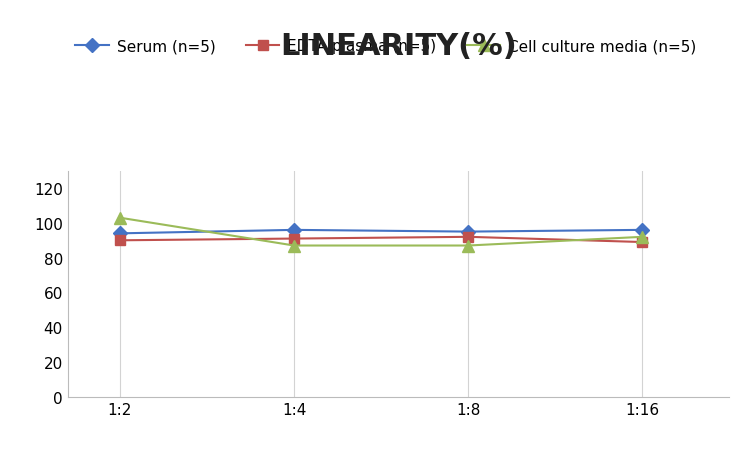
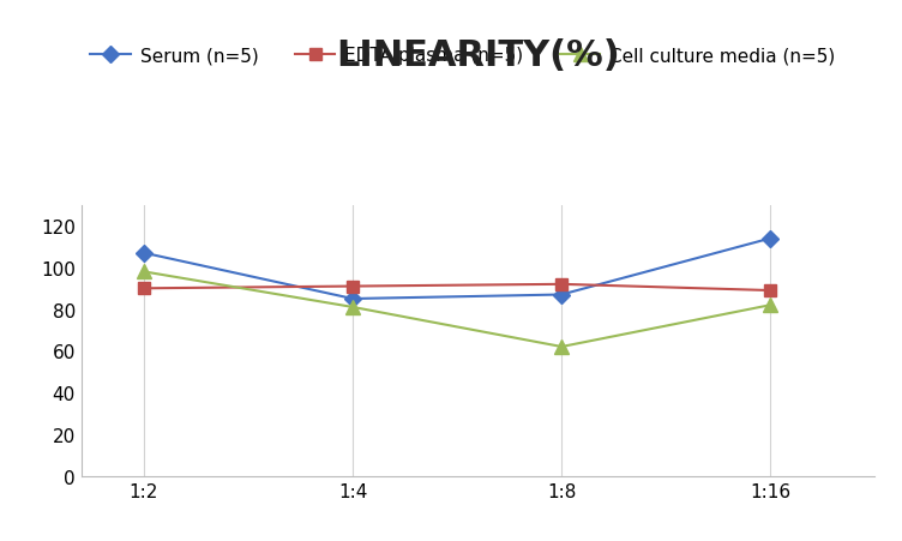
Serum (n=5)/1:2: 94 -> 107
Cell culture media (n=5)/1:2: 103 -> 98
Serum (n=5)/1:4: 96 -> 85
Cell culture media (n=5)/1:4: 87 -> 81
Serum (n=5)/1:8: 95 -> 87
Cell culture media (n=5)/1:8: 87 -> 62
Serum (n=5)/1:16: 96 -> 114
Cell culture media (n=5)/1:16: 92 -> 82
